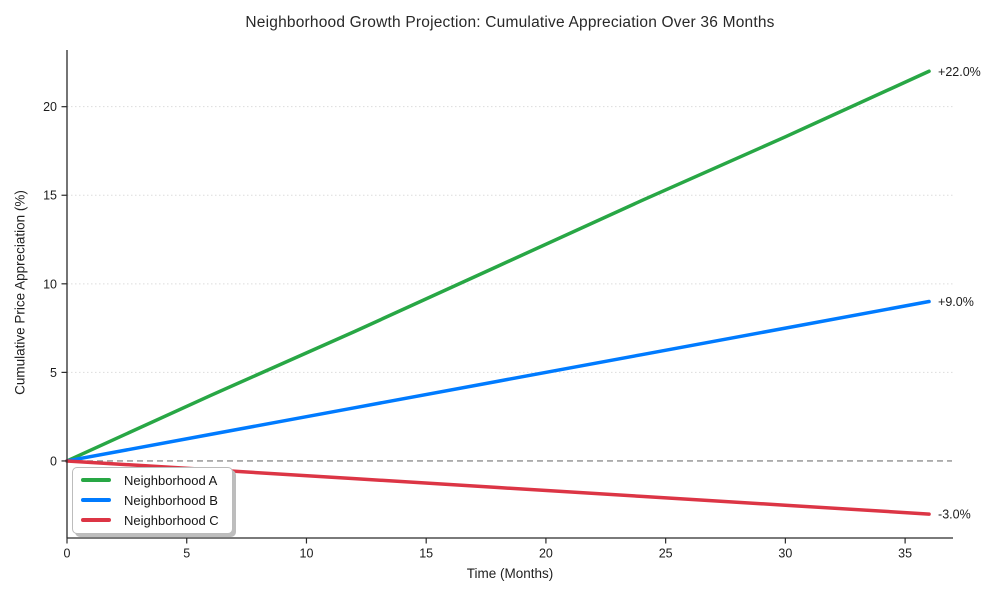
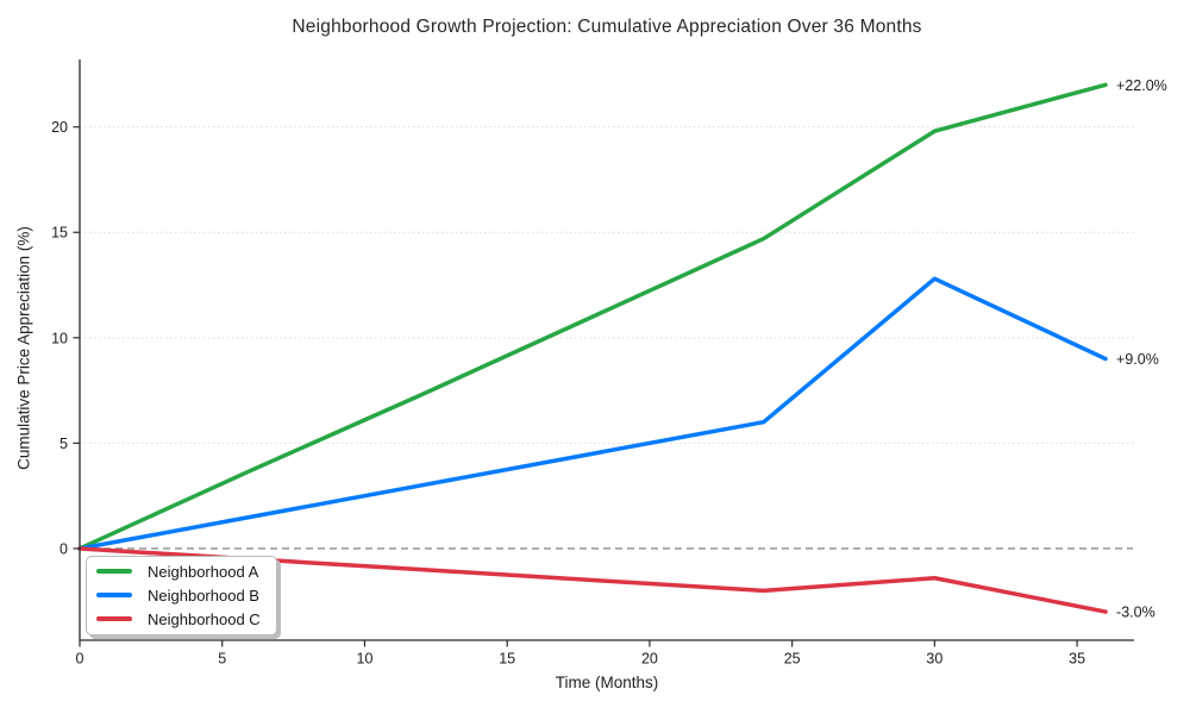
Neighborhood A/30: 18.3 -> 19.8
Neighborhood B/30: 7.5 -> 12.8
Neighborhood C/30: -2.5 -> -1.4
